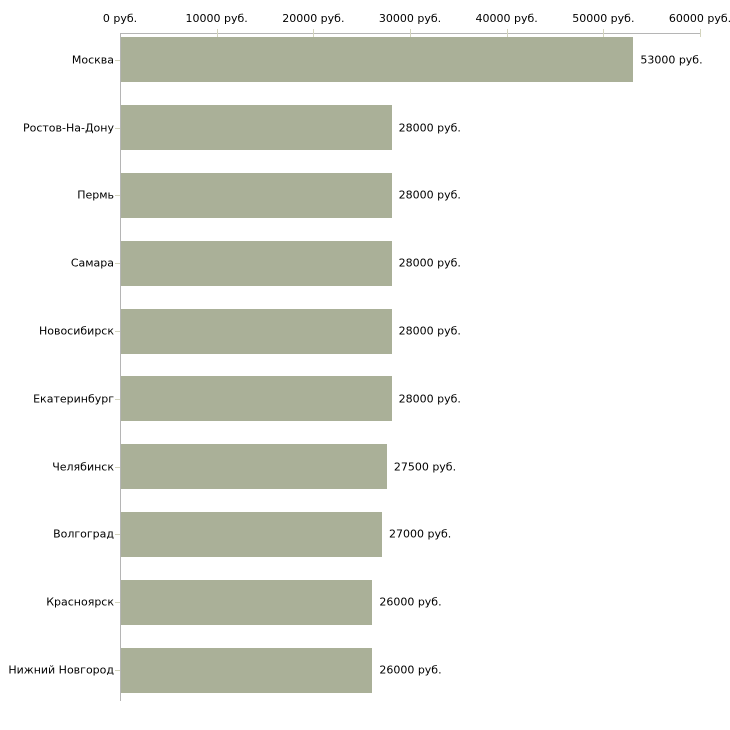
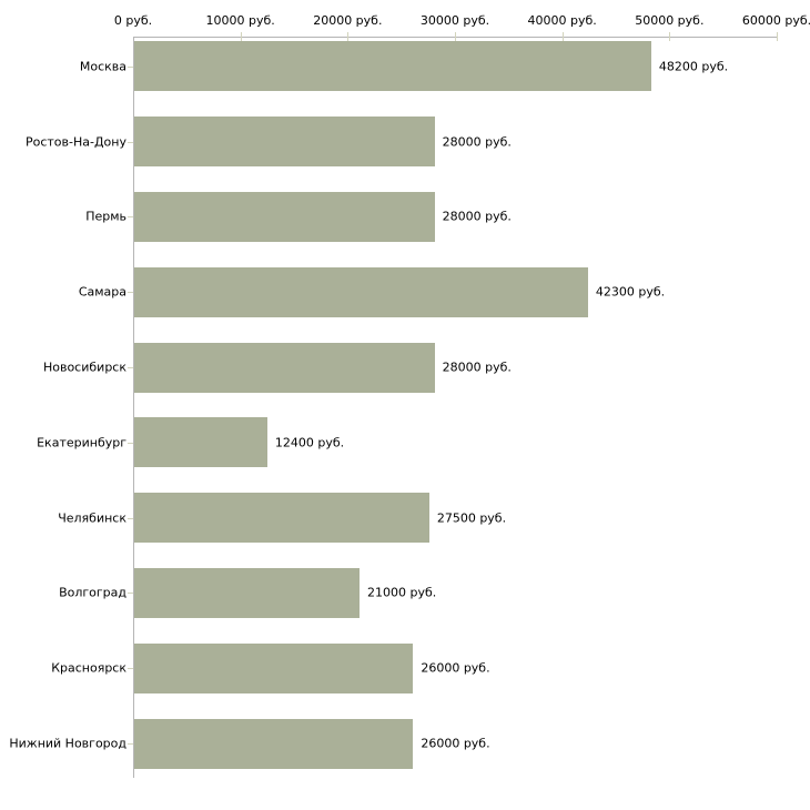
Москва: 53000 -> 48200
Самара: 28000 -> 42300
Екатеринбург: 28000 -> 12400
Волгоград: 27000 -> 21000
